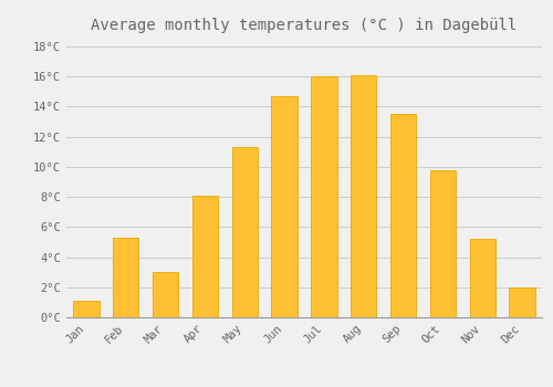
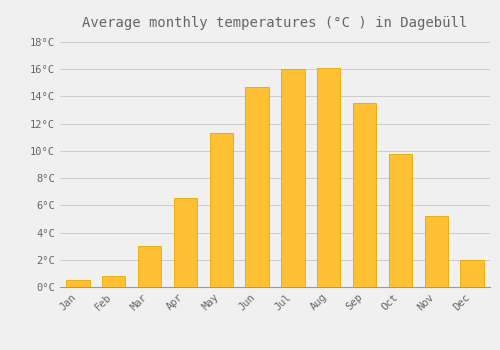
Jan: 1.1°C -> 0.5°C
Feb: 5.3°C -> 0.8°C
Apr: 8.1°C -> 6.5°C
